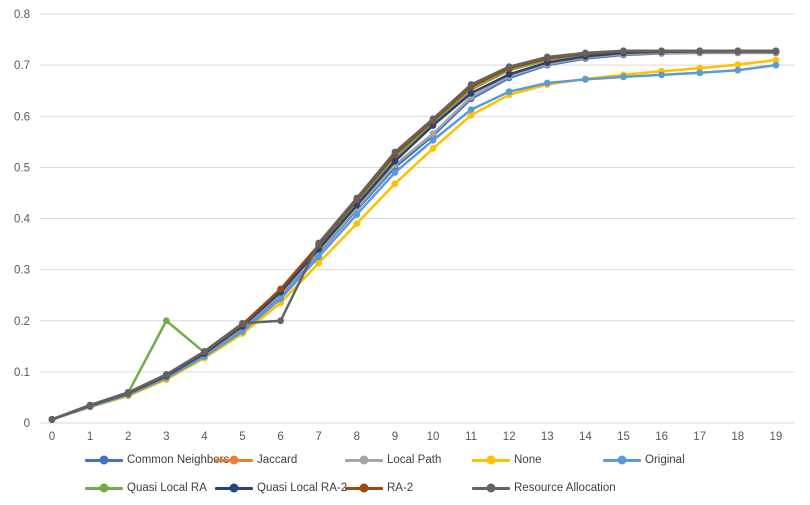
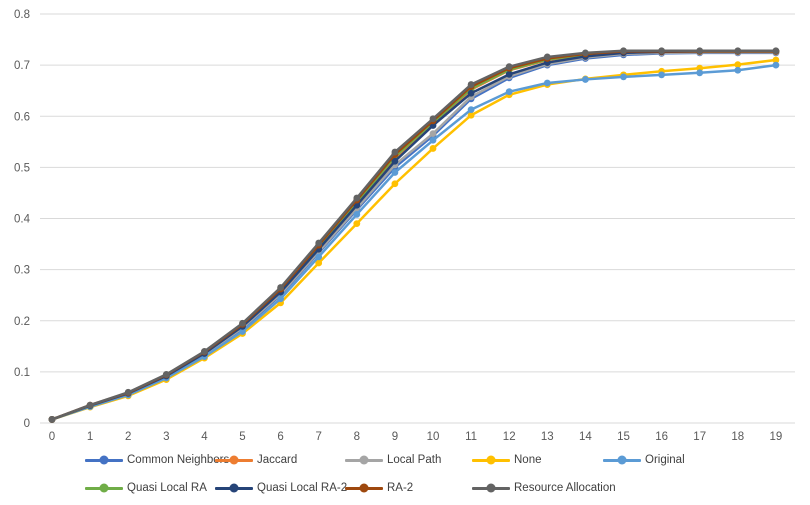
Quasi Local RA/3: 0.20 -> 0.09
Resource Allocation/6: 0.20 -> 0.27
